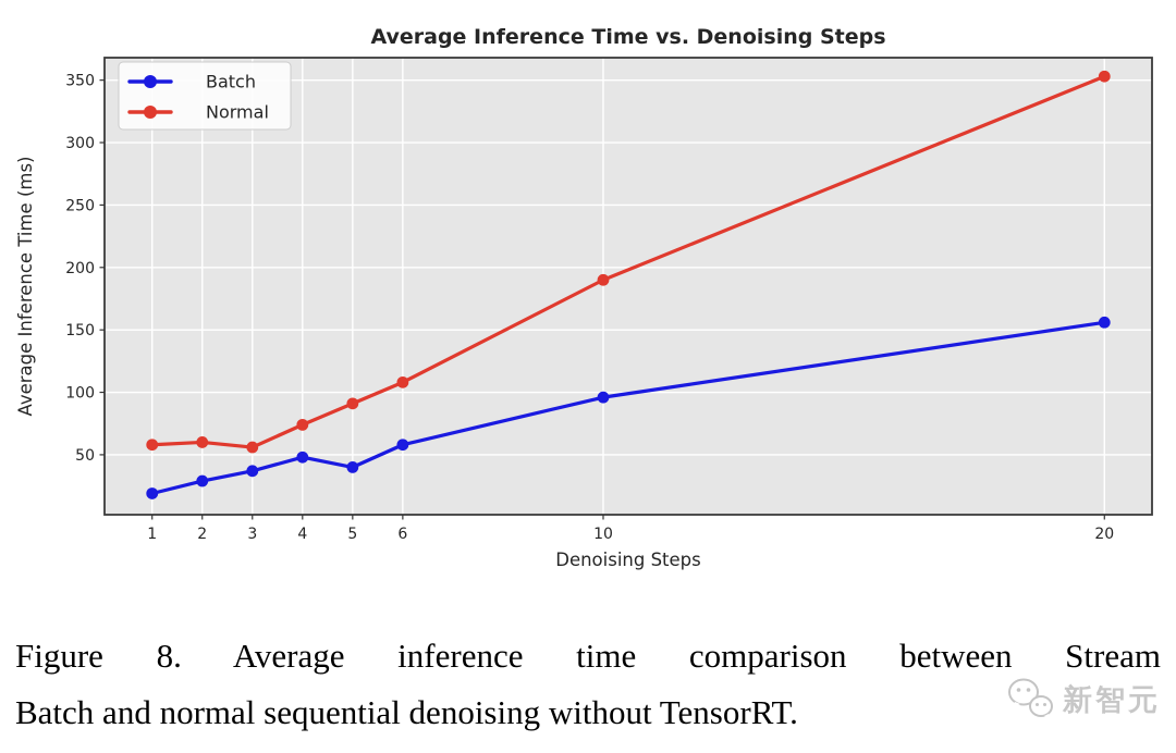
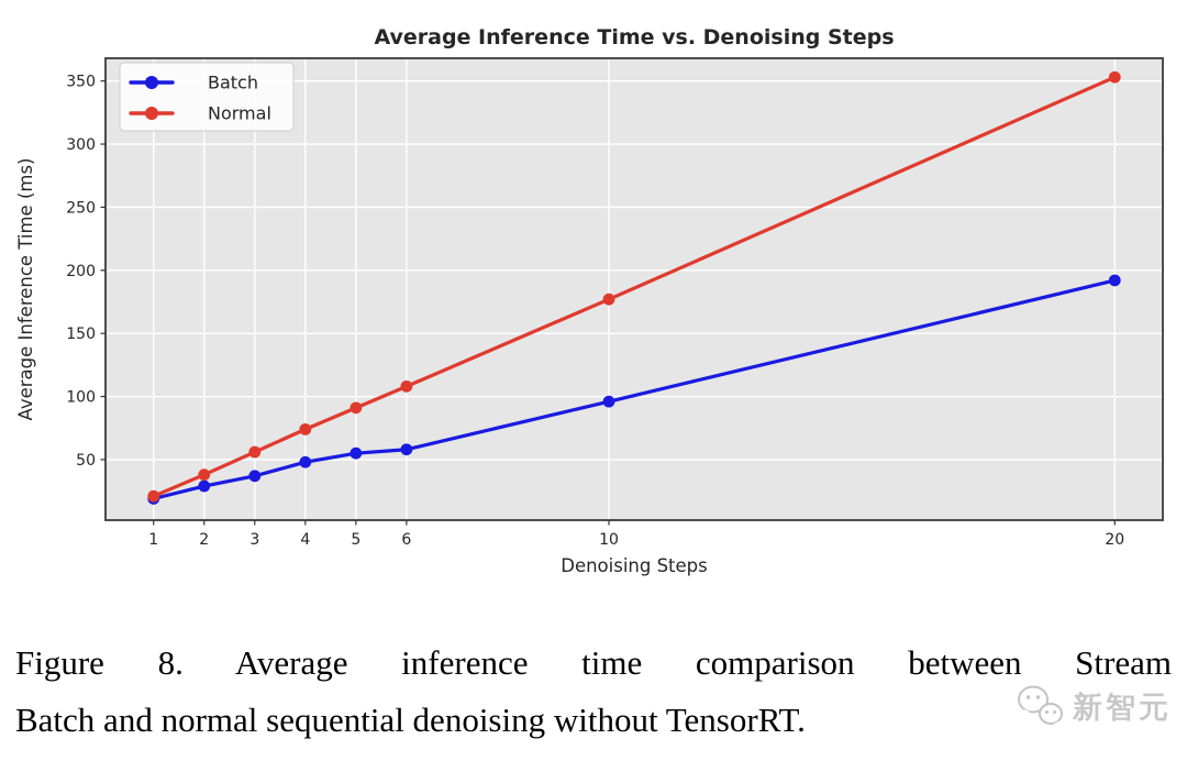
Normal/1: 58 -> 21
Normal/2: 60 -> 38
Batch/5: 40 -> 55
Normal/10: 190 -> 177
Batch/20: 156 -> 192
